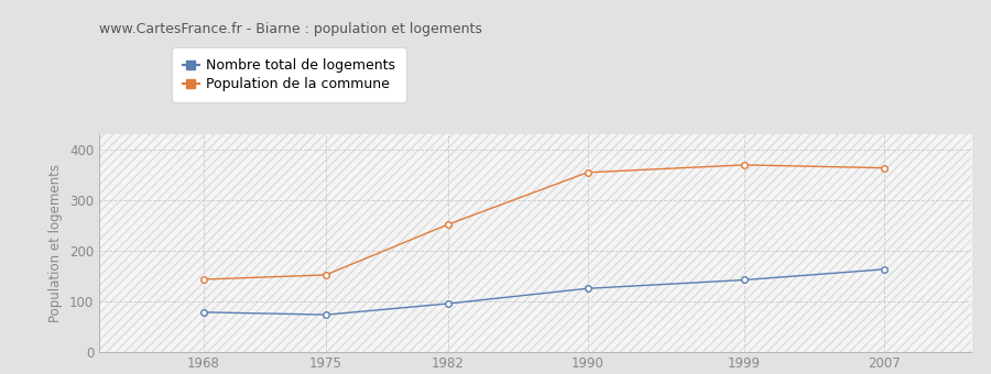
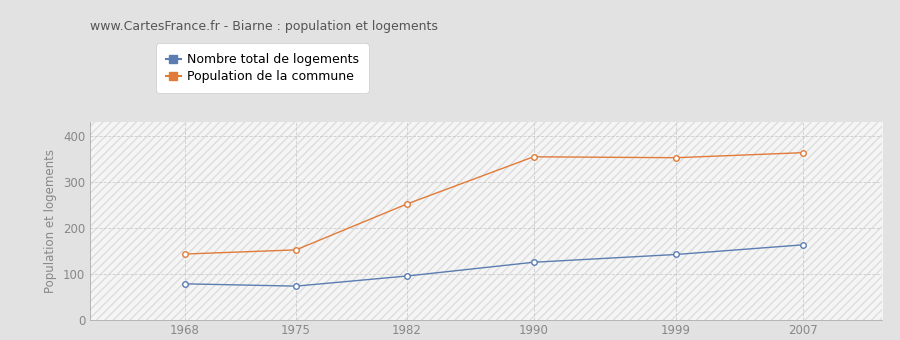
Population de la commune/1999: 370 -> 353
